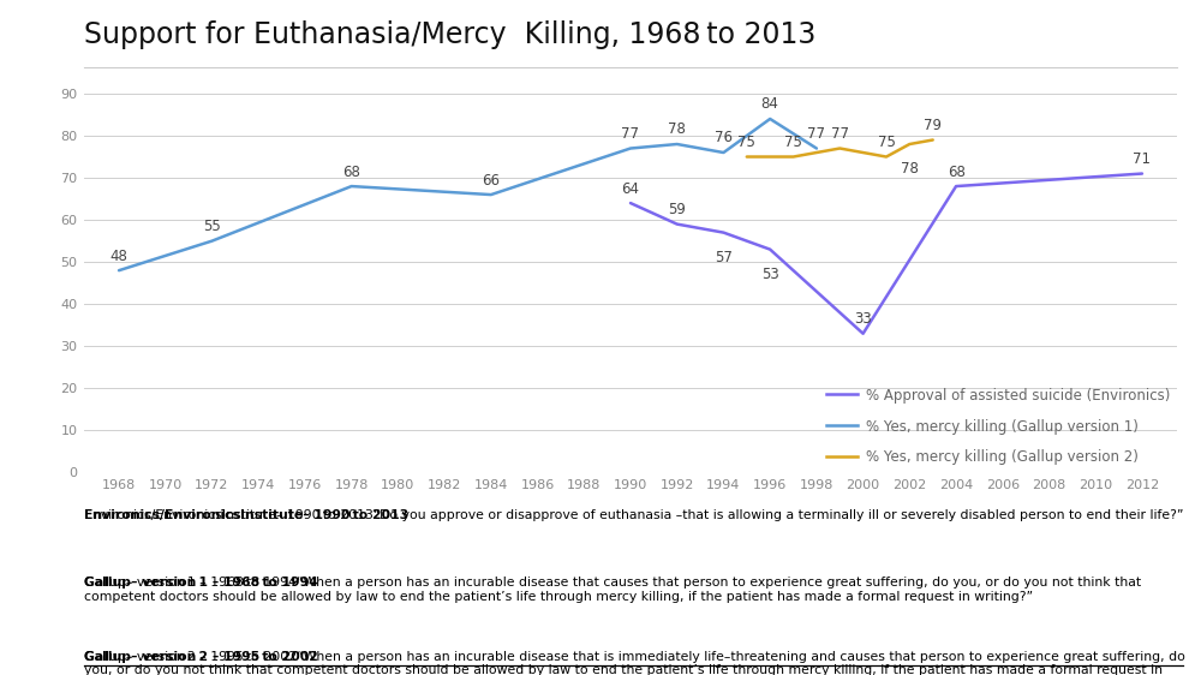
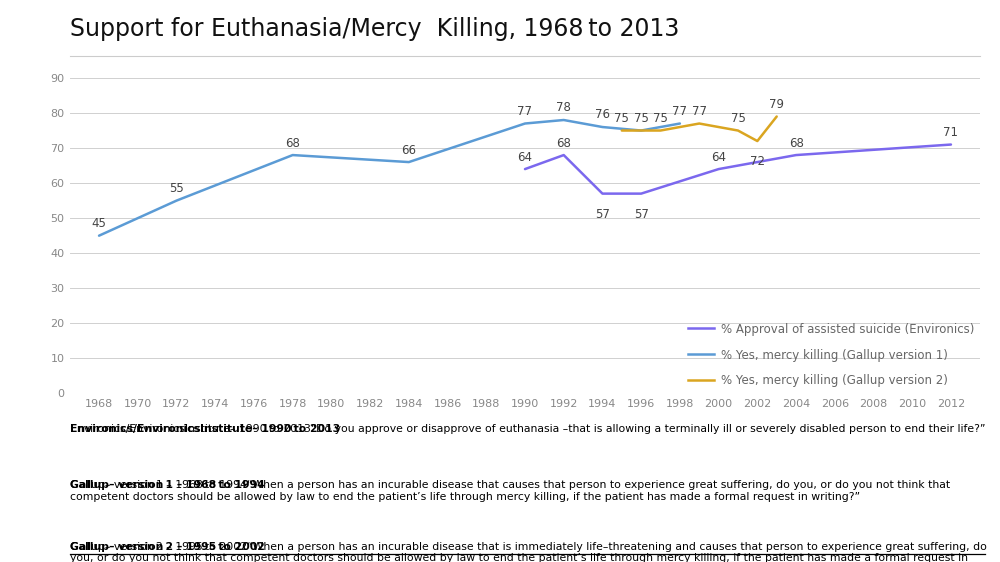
% Yes, mercy killing (Gallup version 1)/1968: 48 -> 45
% Approval of assisted suicide (Environics)/1992: 59 -> 68
% Approval of assisted suicide (Environics)/1996: 53 -> 57
% Yes, mercy killing (Gallup version 1)/1996: 84 -> 75
% Approval of assisted suicide (Environics)/2000: 33 -> 64
% Yes, mercy killing (Gallup version 2)/2002: 78 -> 72
